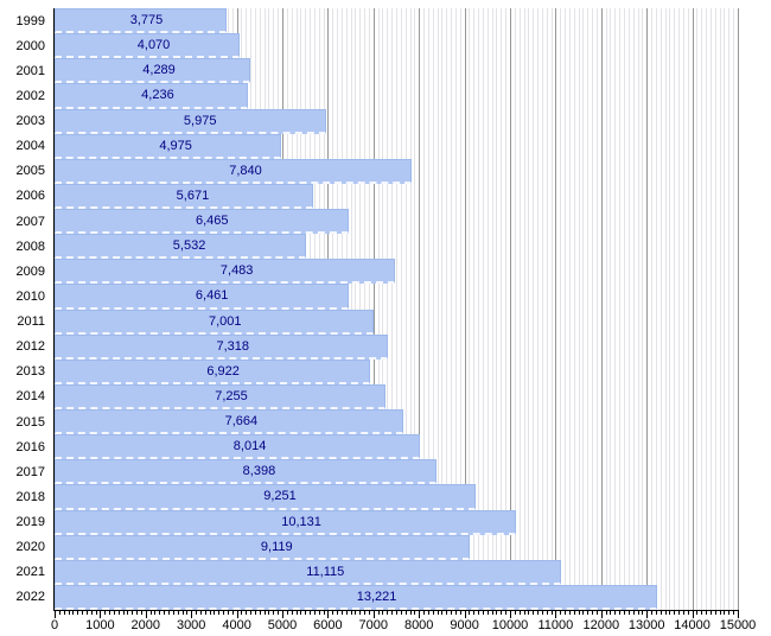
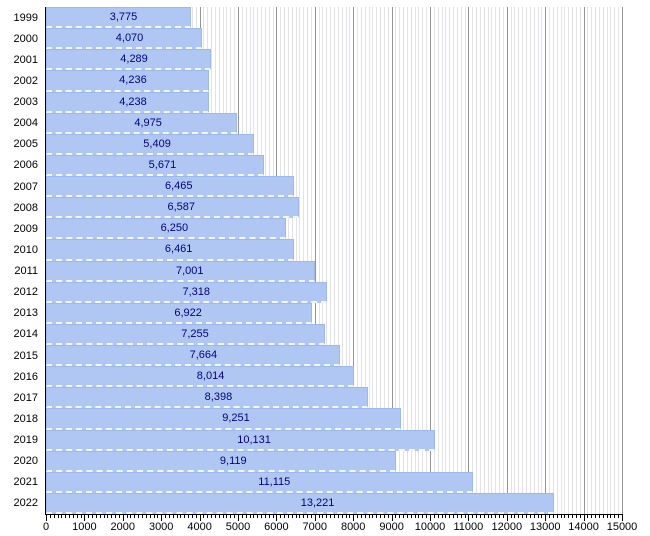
2003: 5,975 -> 4,238
2005: 7,840 -> 5,409
2008: 5,532 -> 6,587
2009: 7,483 -> 6,250
